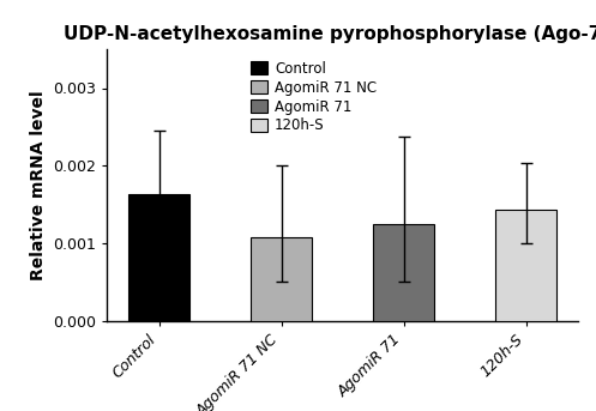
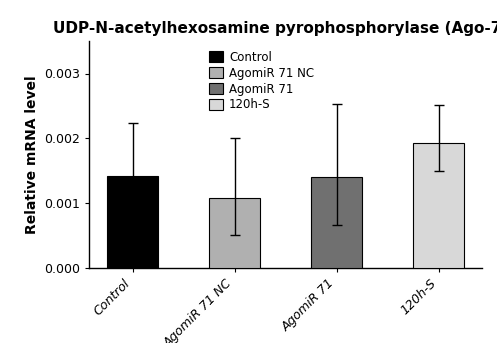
Control: 0.00163 -> 0.00142
AgomiR 71: 0.00125 -> 0.00140
120h-S: 0.00143 -> 0.00192
